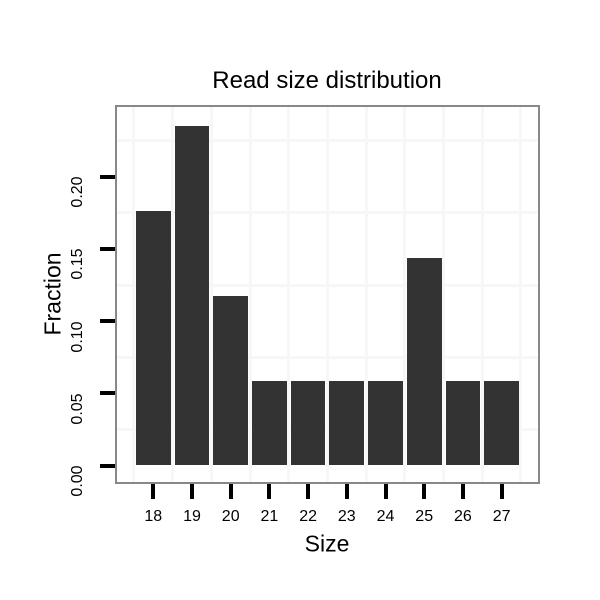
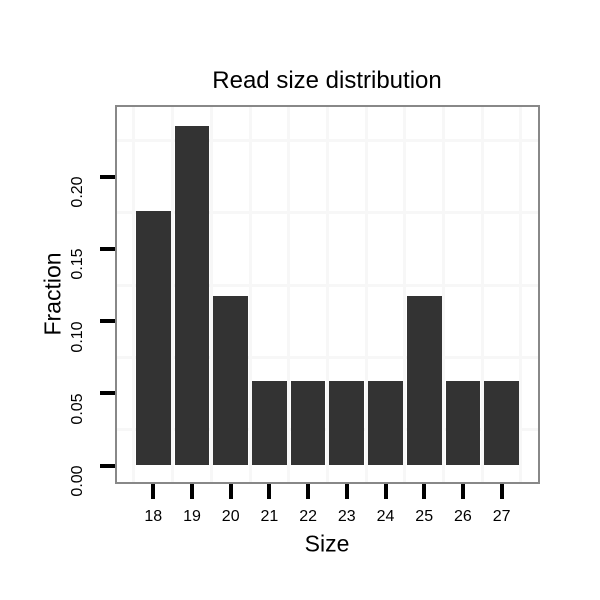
25: 0.144 -> 0.118
